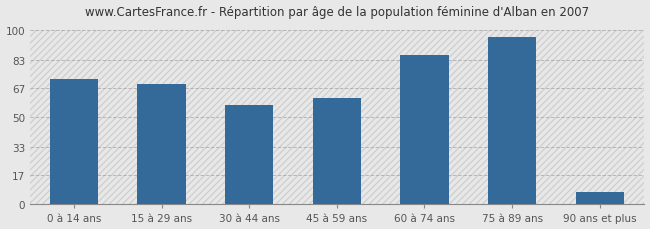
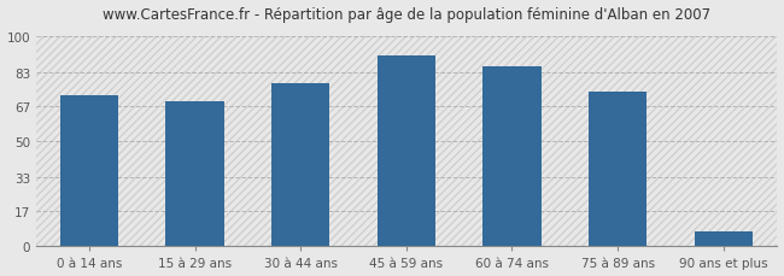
30 à 44 ans: 57 -> 78
45 à 59 ans: 61 -> 91
75 à 89 ans: 96 -> 74
